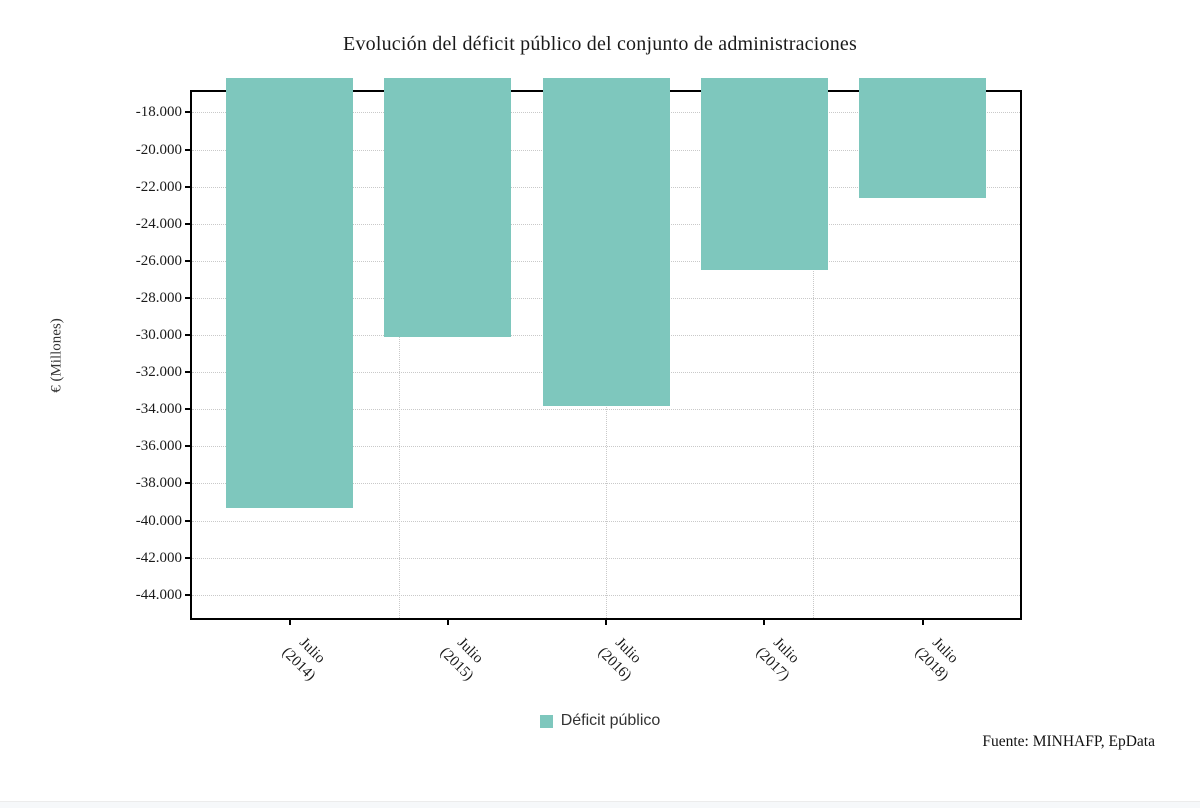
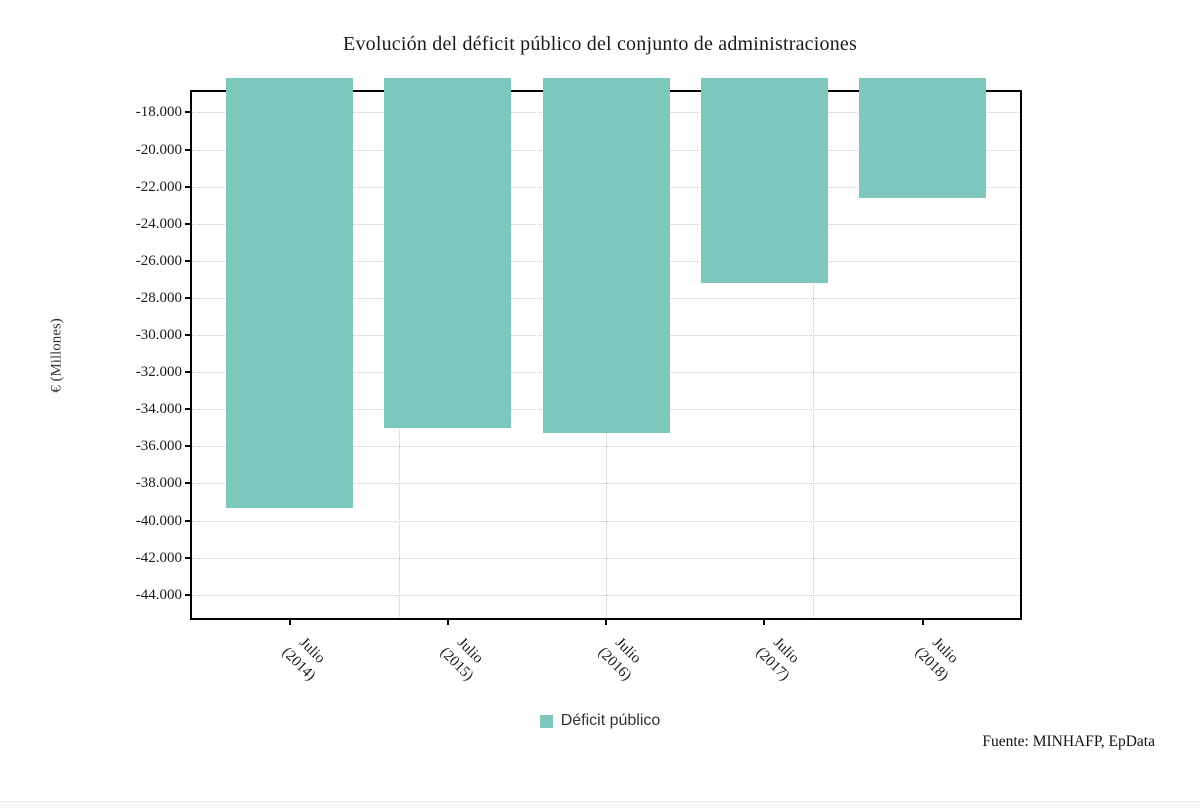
Julio (2015): -30100 -> -35000
Julio (2016): -33800 -> -35300
Julio (2017): -26500 -> -27200
